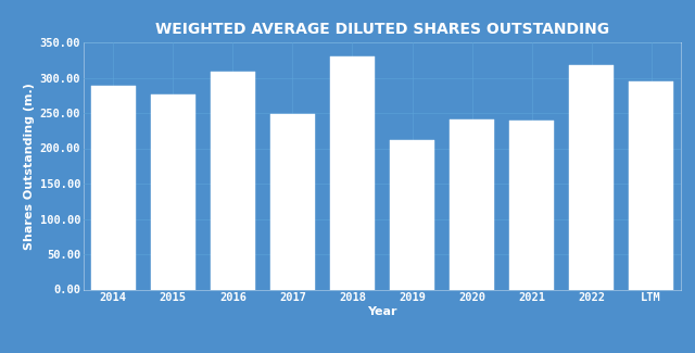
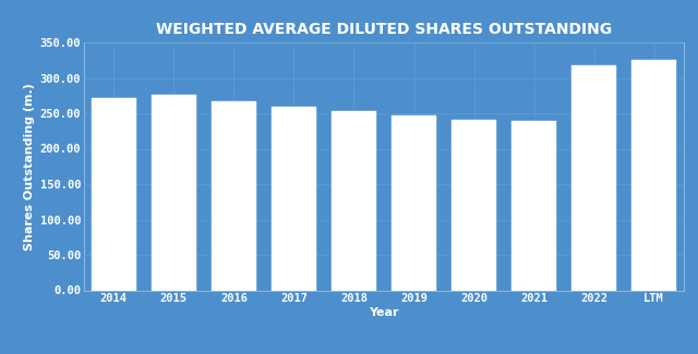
2014: 288 -> 272
2016: 308 -> 267
2017: 248 -> 260
2018: 330 -> 253
2019: 212 -> 247
LTM: 294 -> 325
